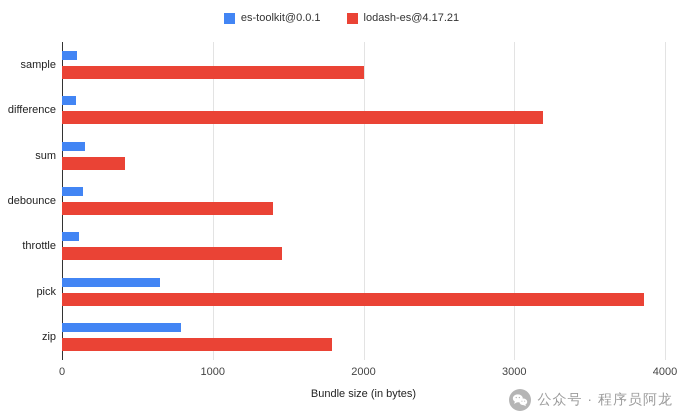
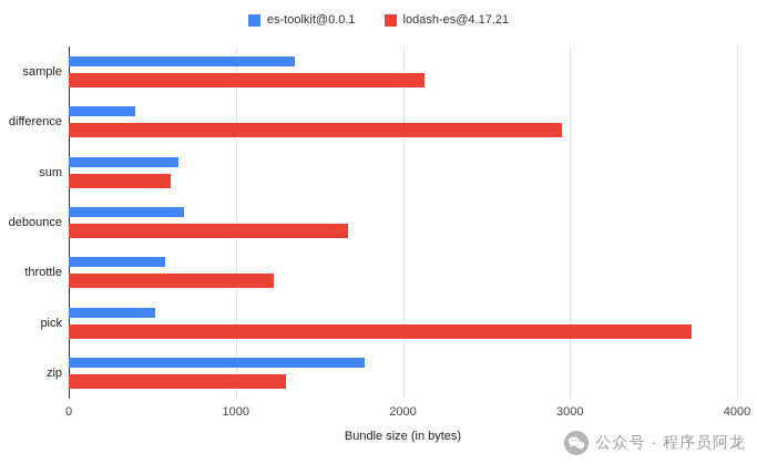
es-toolkit@0.0.1/sample: 100 -> 1350
lodash-es@4.17.21/sample: 2000 -> 2130
es-toolkit@0.0.1/difference: 90 -> 400
lodash-es@4.17.21/difference: 3190 -> 2950
es-toolkit@0.0.1/sum: 150 -> 660
lodash-es@4.17.21/sum: 420 -> 610
es-toolkit@0.0.1/debounce: 140 -> 690
lodash-es@4.17.21/debounce: 1400 -> 1670
es-toolkit@0.0.1/throttle: 110 -> 580
lodash-es@4.17.21/throttle: 1460 -> 1230
es-toolkit@0.0.1/pick: 650 -> 520
lodash-es@4.17.21/pick: 3860 -> 3730
es-toolkit@0.0.1/zip: 790 -> 1770
lodash-es@4.17.21/zip: 1790 -> 1300
